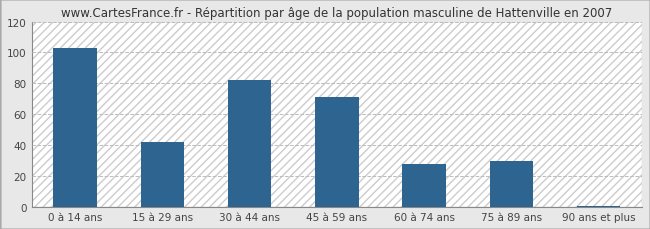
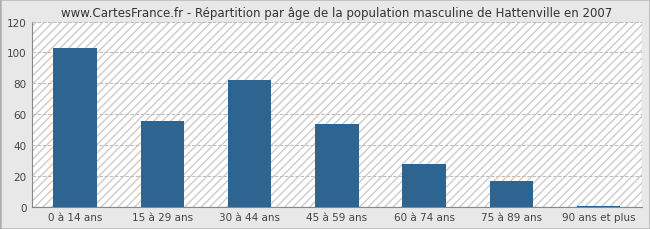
15 à 29 ans: 42 -> 56
45 à 59 ans: 71 -> 54
75 à 89 ans: 30 -> 17
